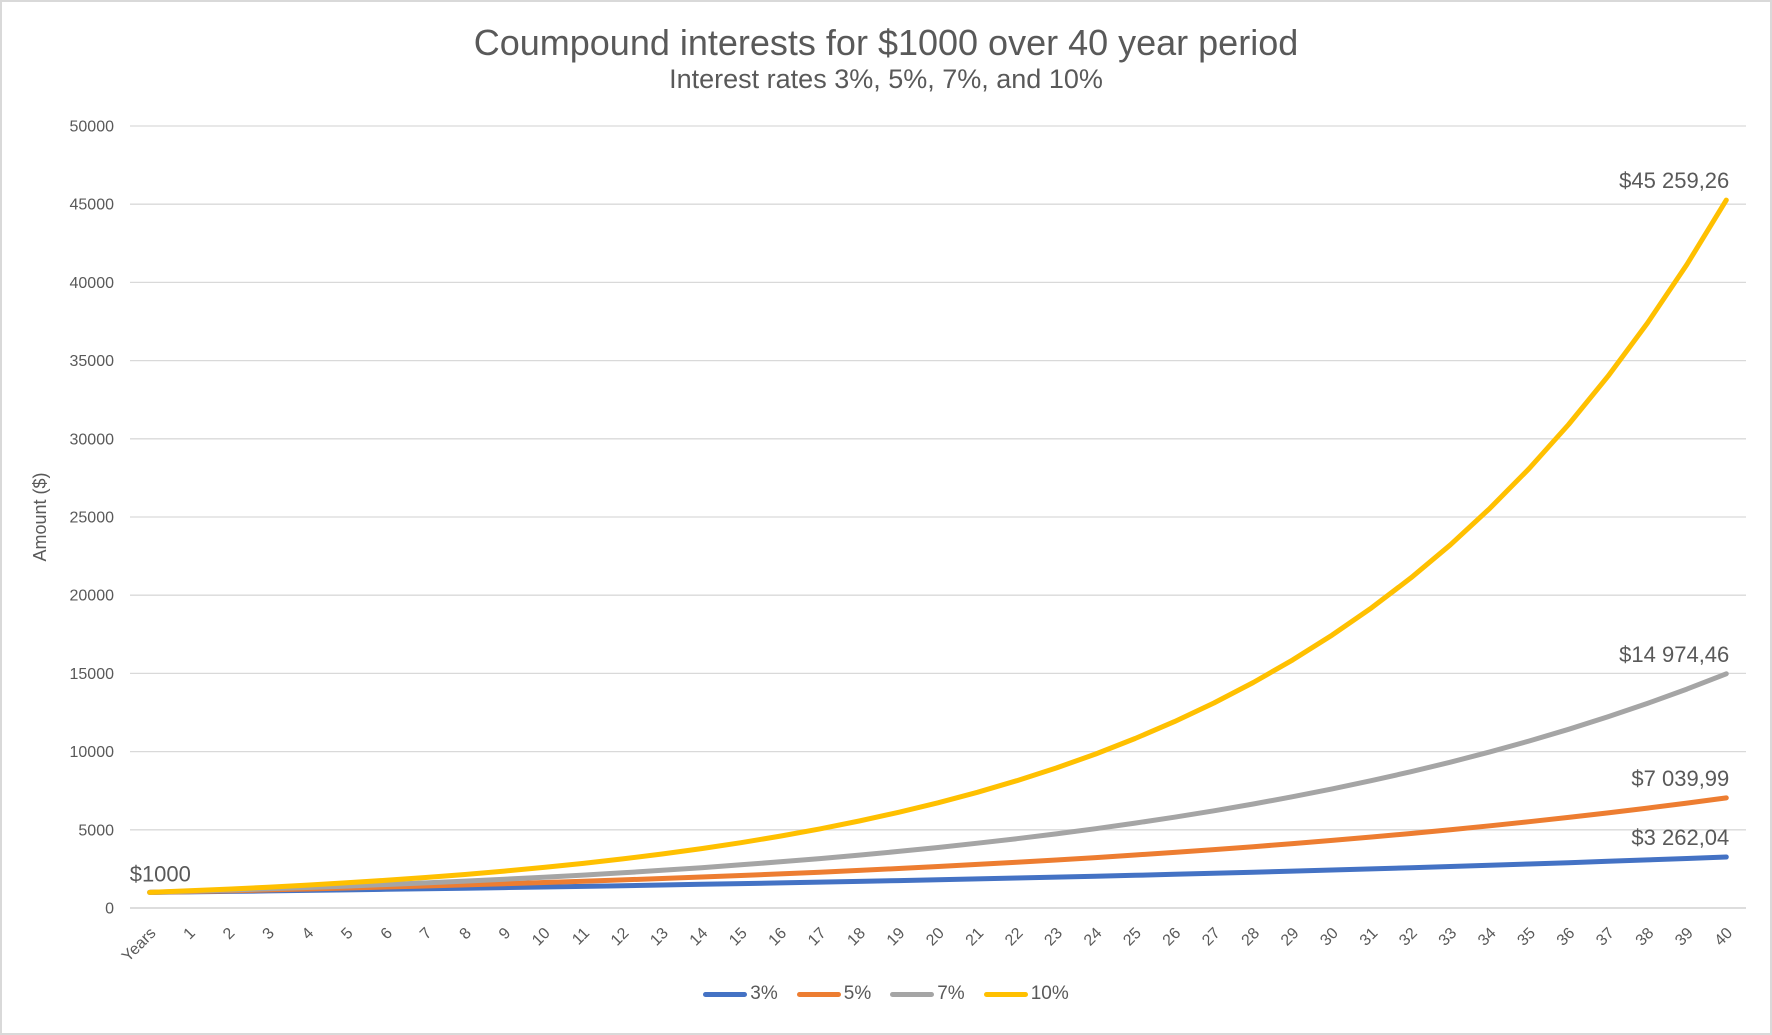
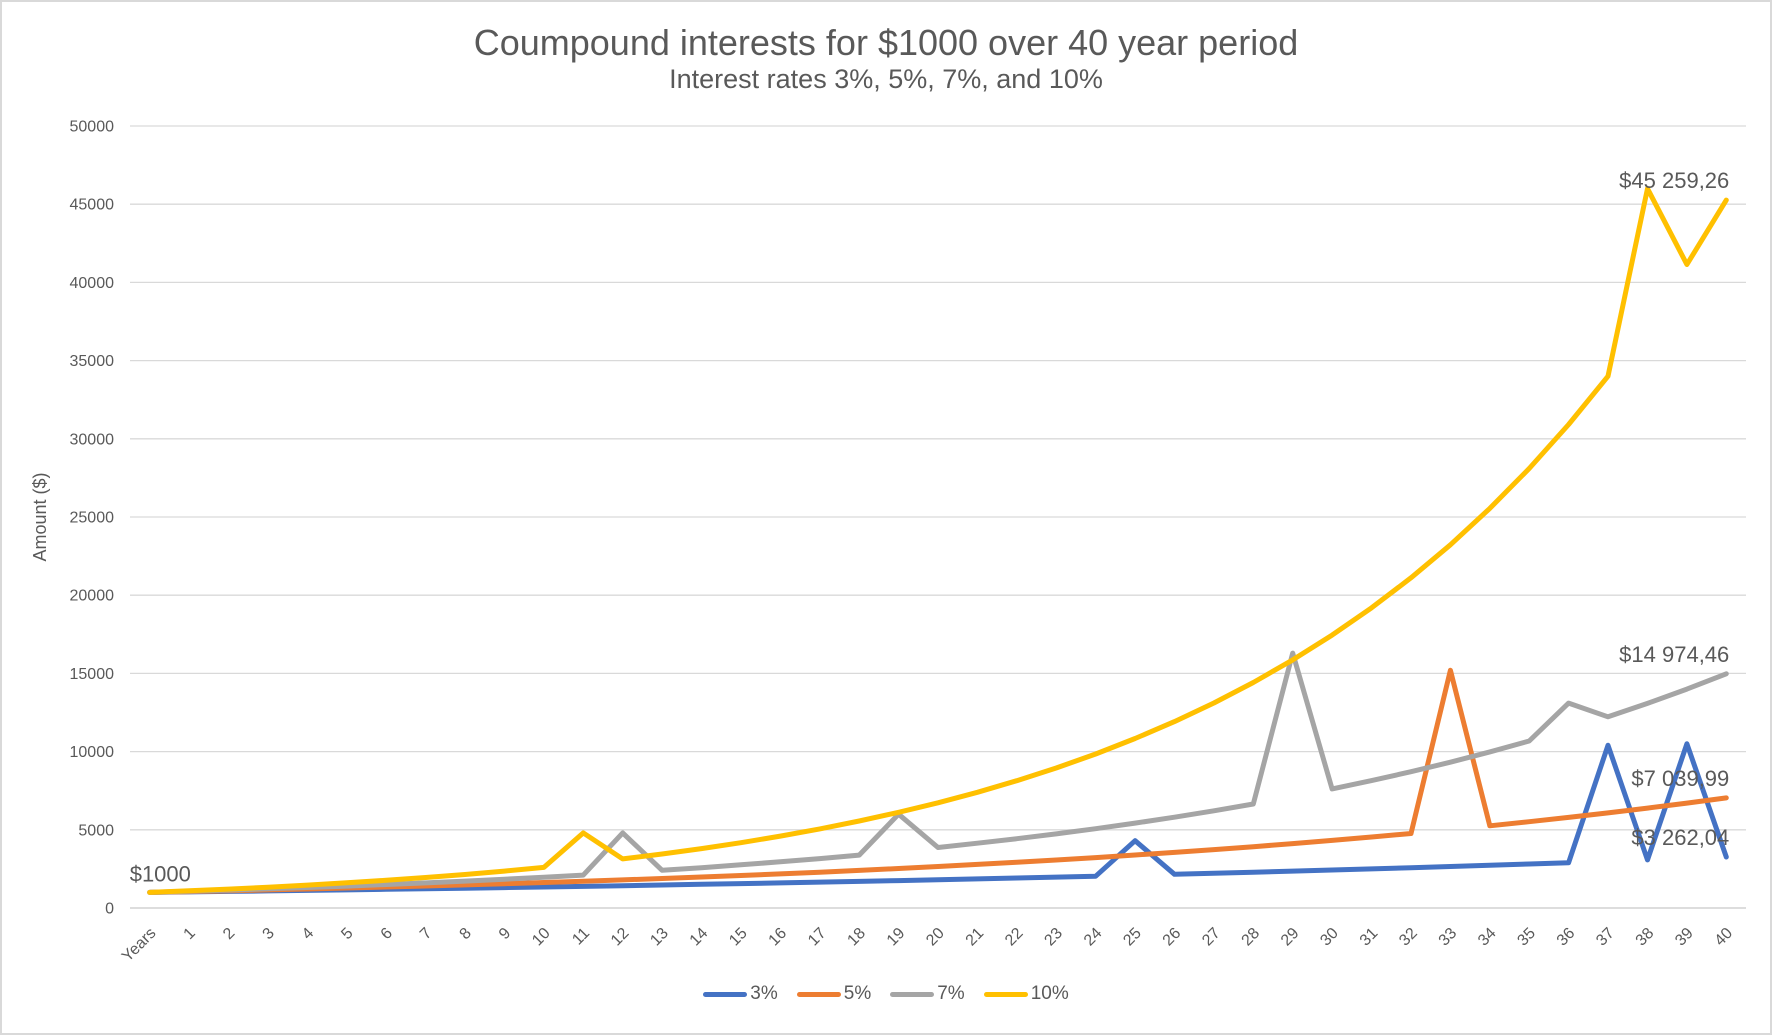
10%/11: 2900 -> 4800
7%/12: 2300 -> 4800
7%/19: 3600 -> 6000
3%/25: 2100 -> 4300
7%/29: 7100 -> 16300
5%/33: 5000 -> 15200
7%/36: 11400 -> 13100
3%/37: 3000 -> 10400
10%/38: 37400 -> 46000
3%/39: 3200 -> 10500
